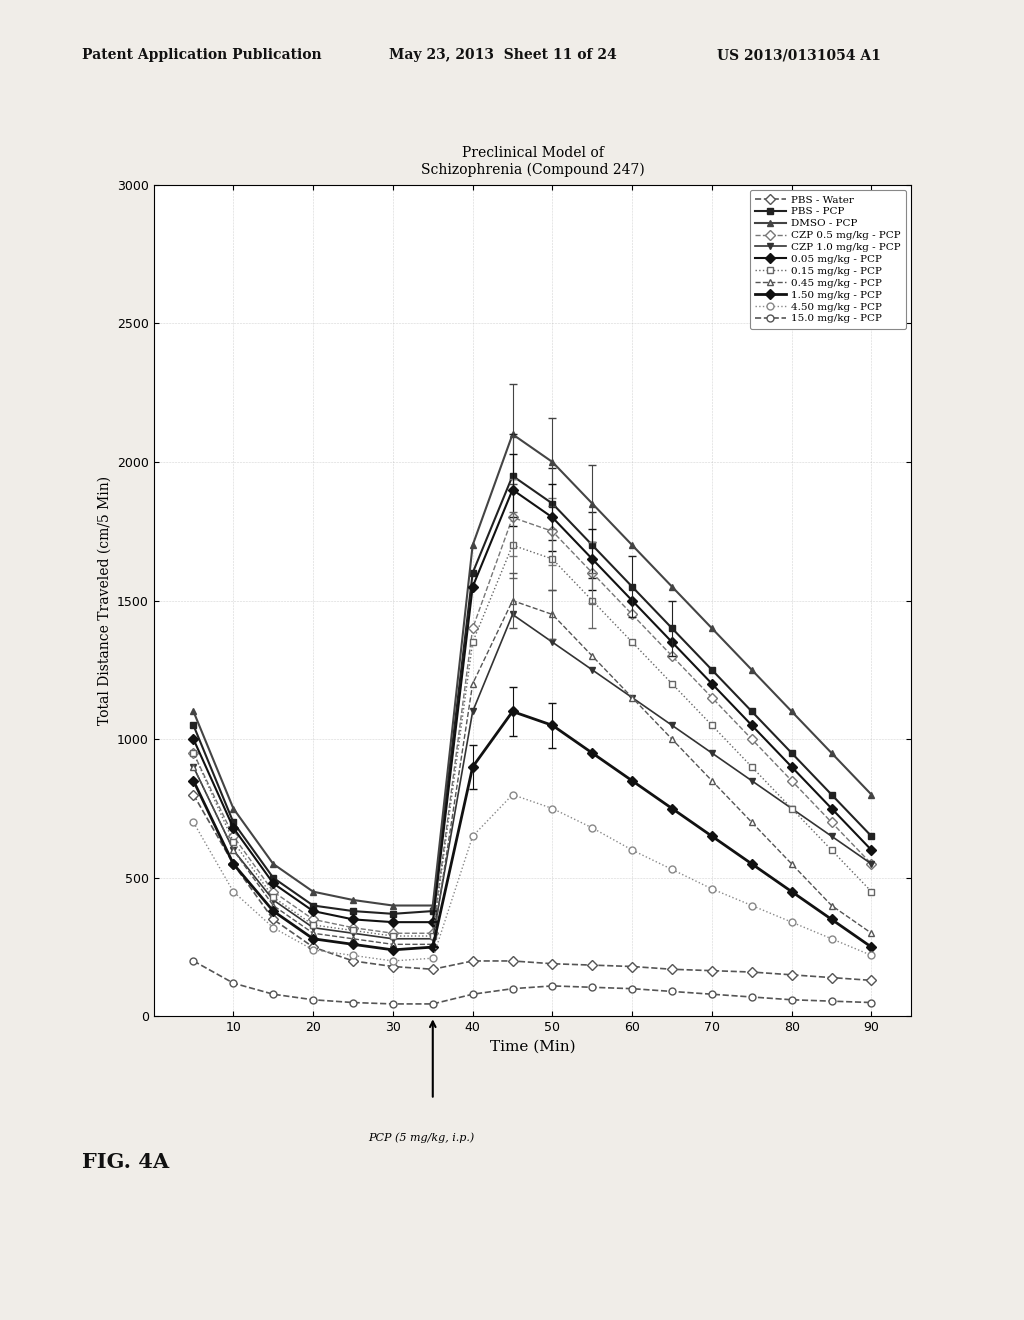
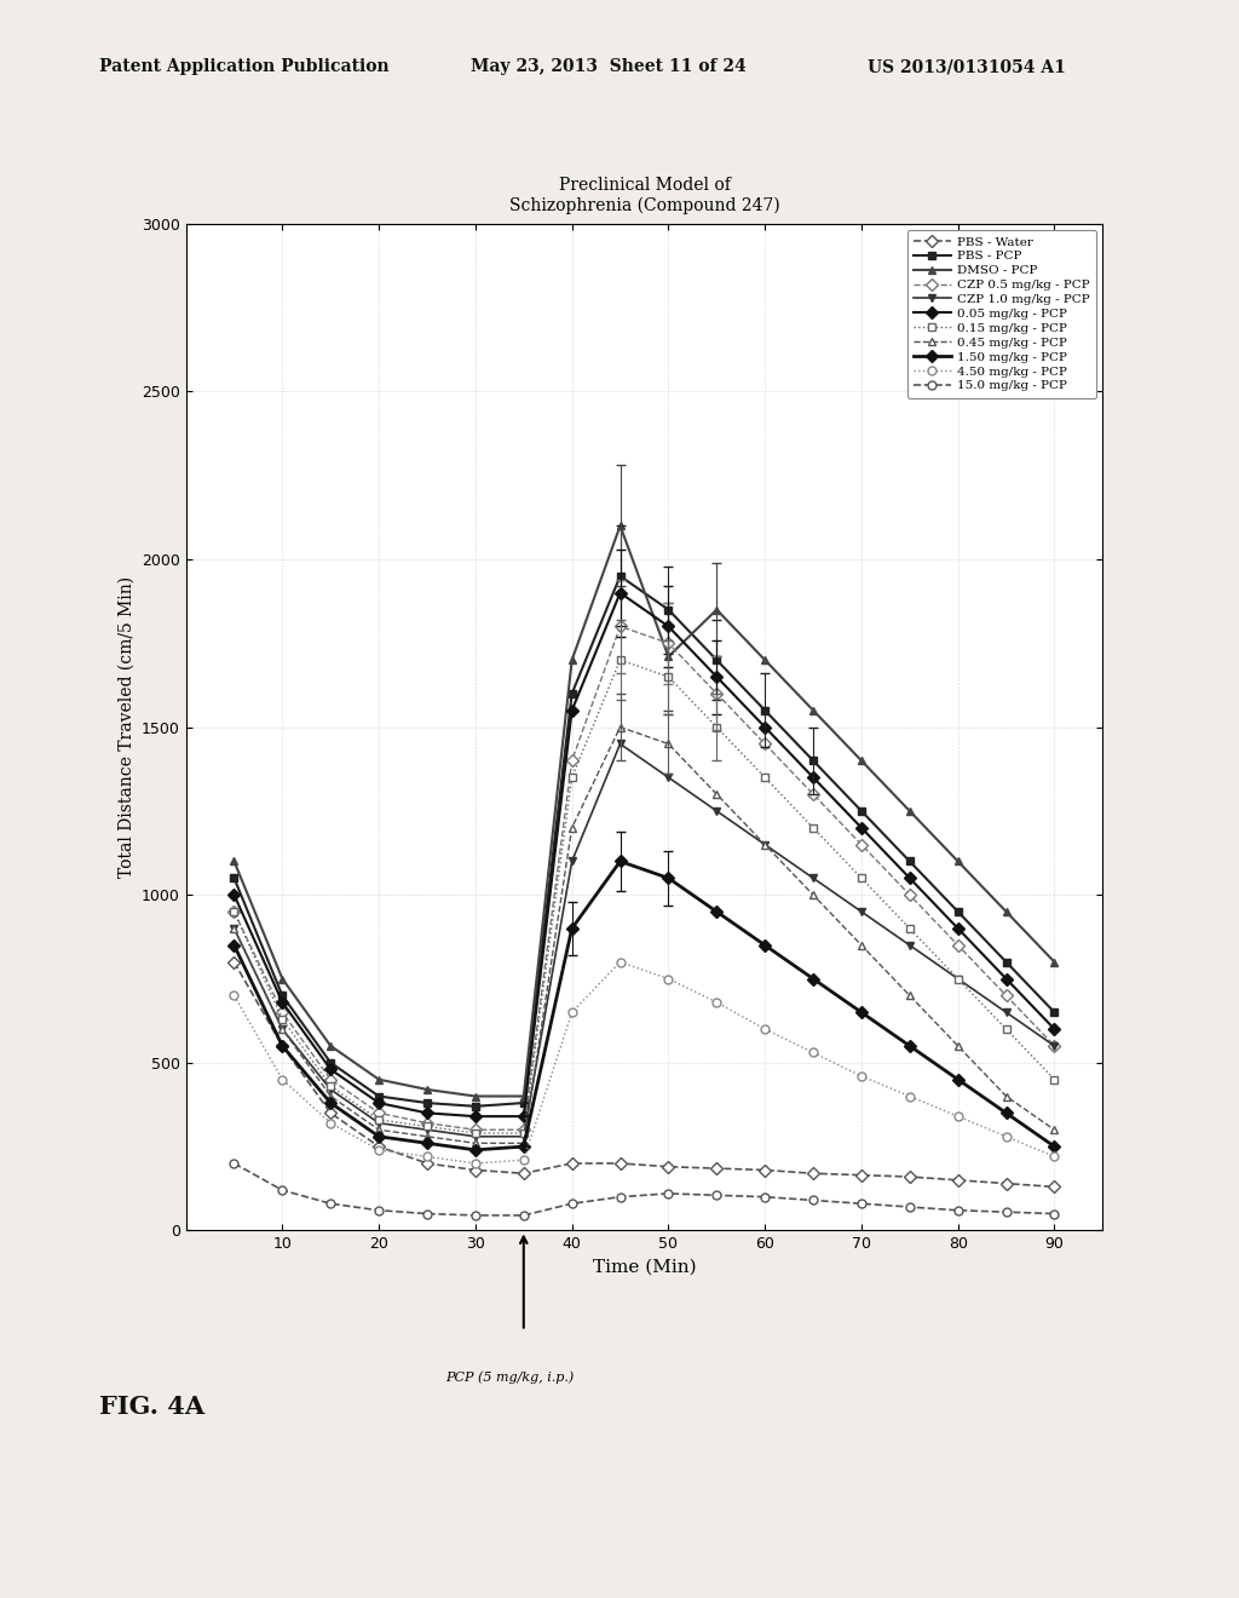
DMSO - PCP/50: 2000 -> 1710
